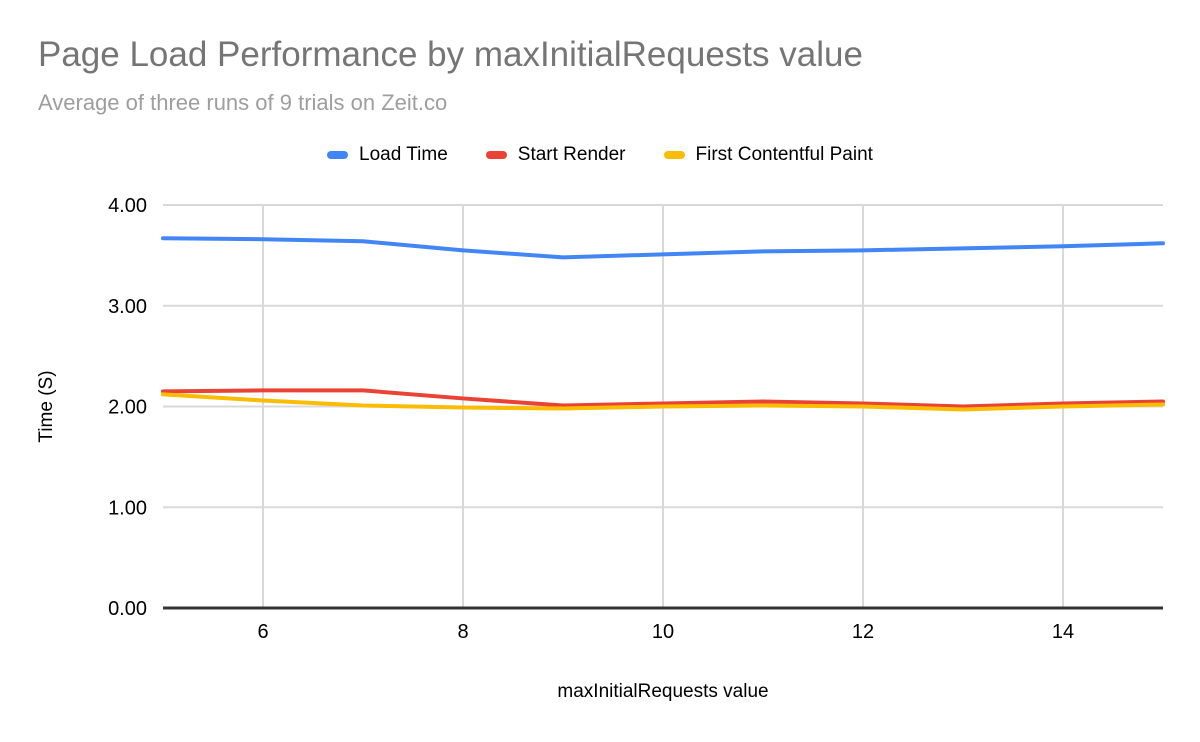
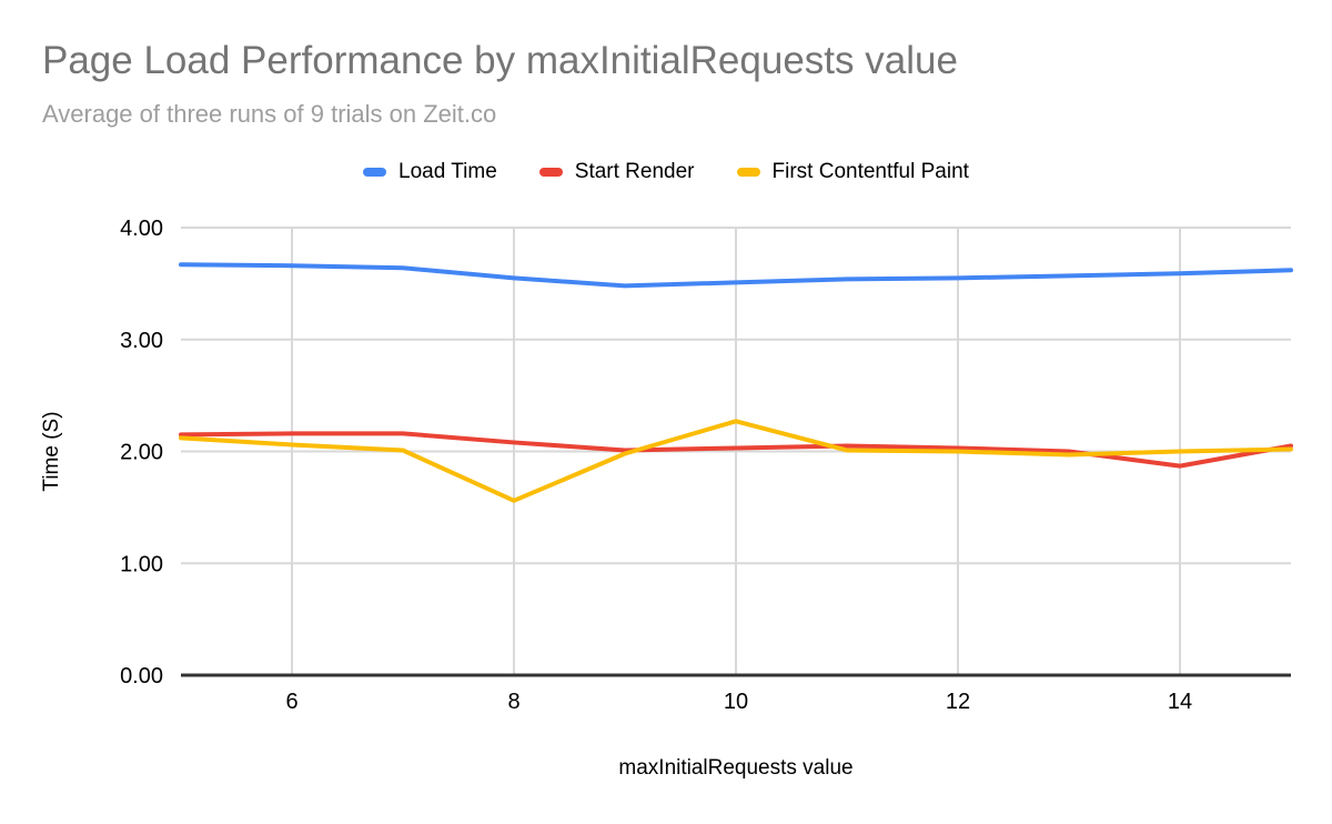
First Contentful Paint/8: 1.99 -> 1.56
First Contentful Paint/10: 2.00 -> 2.27
Start Render/14: 2.03 -> 1.87
